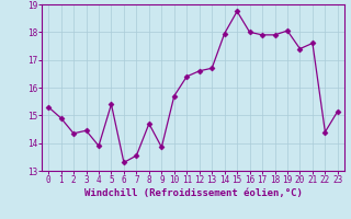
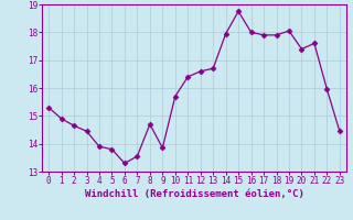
2: 14.35 -> 14.65
5: 15.40 -> 13.80
22: 14.40 -> 15.95
23: 15.15 -> 14.45
